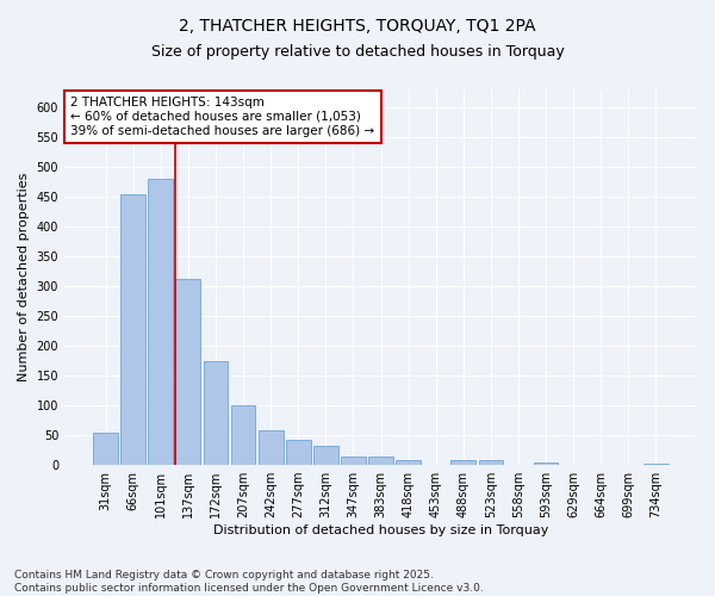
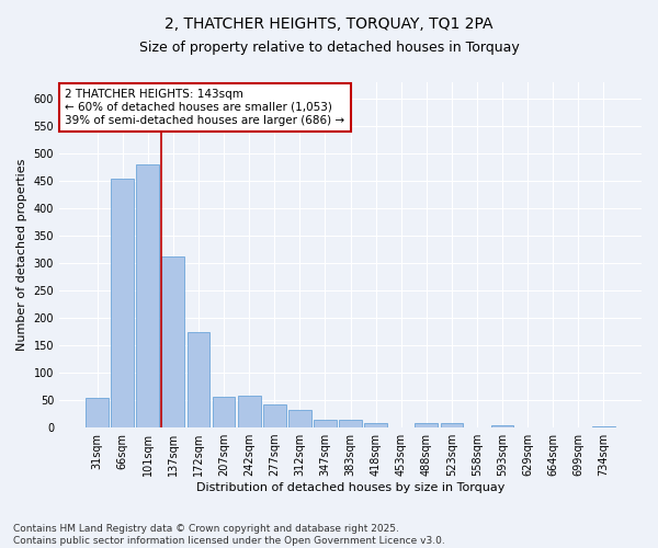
207sqm: 100 -> 56
